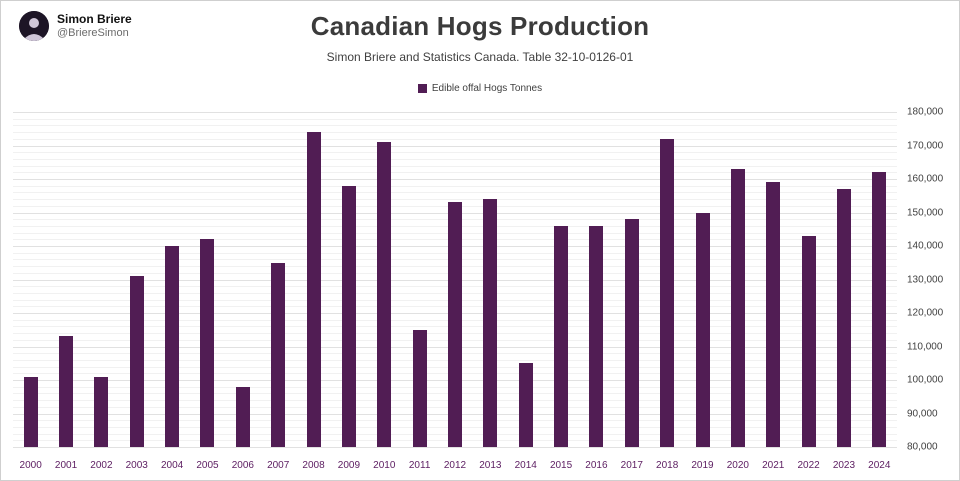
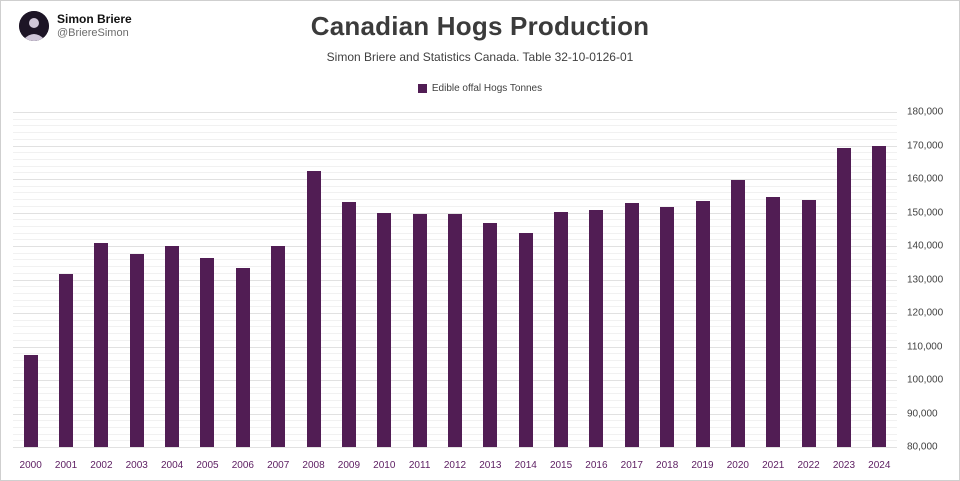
2000: 101000 -> 108000
2001: 113000 -> 132000
2002: 101000 -> 141000
2003: 131000 -> 138000
2005: 142000 -> 136000
2006: 98000 -> 134000
2007: 135000 -> 140000
2008: 174000 -> 162000
2009: 158000 -> 153000
2010: 171000 -> 150000
2011: 115000 -> 150000
2012: 153000 -> 150000
2013: 154000 -> 147000
2014: 105000 -> 144000
2015: 146000 -> 150000
2016: 146000 -> 151000
2017: 148000 -> 153000
2018: 172000 -> 152000
2019: 150000 -> 154000
2020: 163000 -> 160000
2021: 159000 -> 155000
2022: 143000 -> 154000
2023: 157000 -> 169000
2024: 162000 -> 170000
